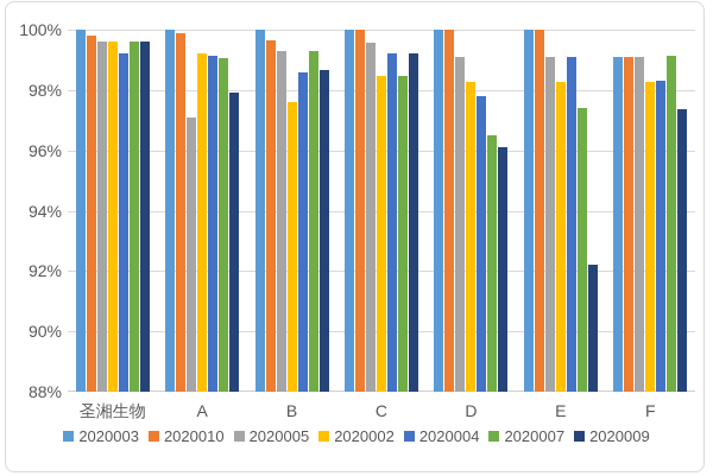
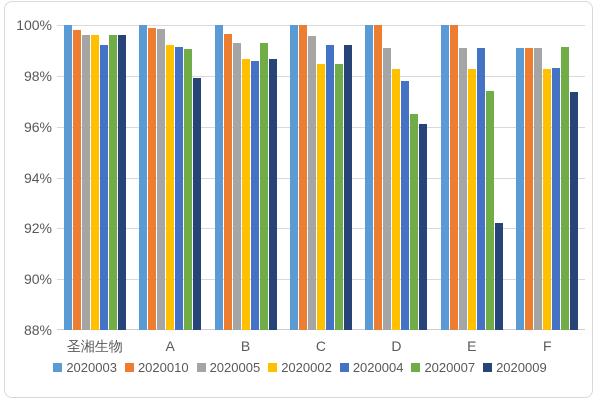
2020005/A: 97.1% -> 99.8%
2020002/B: 97.6% -> 98.7%
